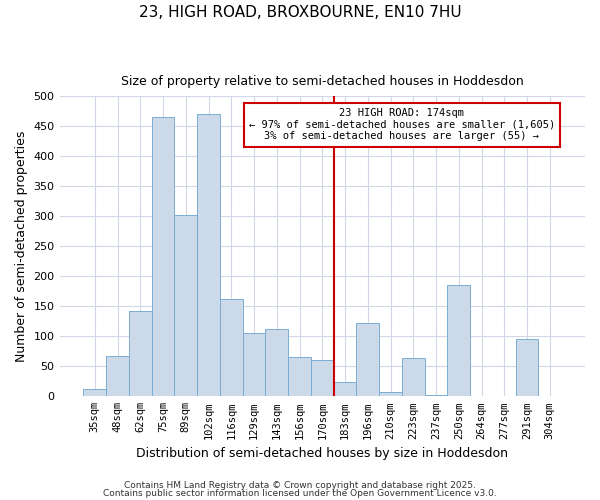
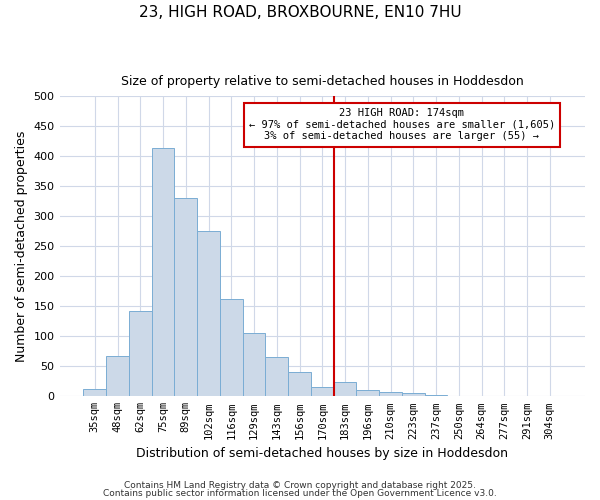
75sqm: 466 -> 413
89sqm: 302 -> 330
102sqm: 470 -> 276
143sqm: 112 -> 65
156sqm: 66 -> 40
170sqm: 60 -> 15
196sqm: 122 -> 10
223sqm: 64 -> 5
250sqm: 186 -> 1
291sqm: 96 -> 1
